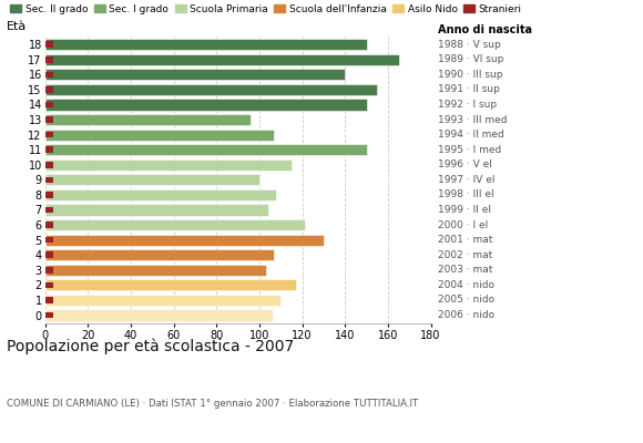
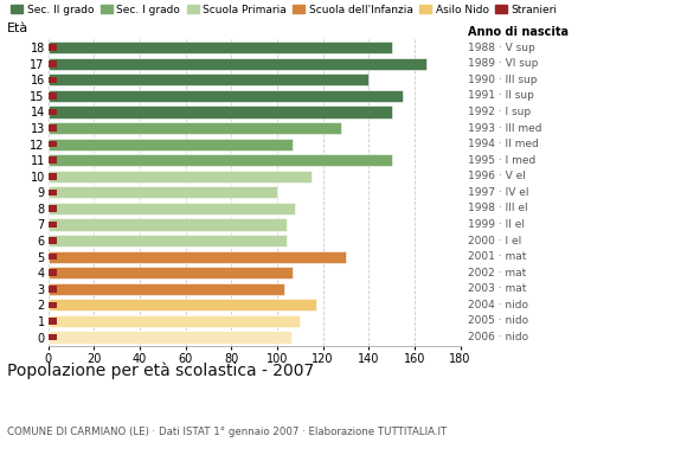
13: 96 -> 128
6: 121 -> 104
